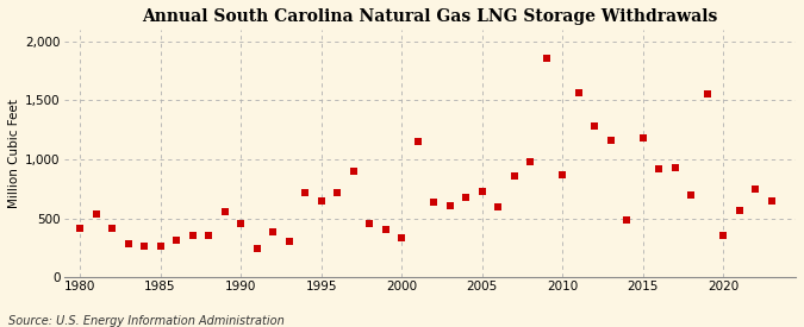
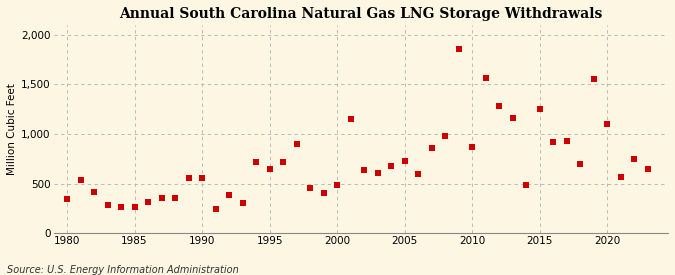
1980: 420 -> 350
1990: 460 -> 560
2000: 340 -> 490
2015: 1,180 -> 1,250
2020: 360 -> 1,100
